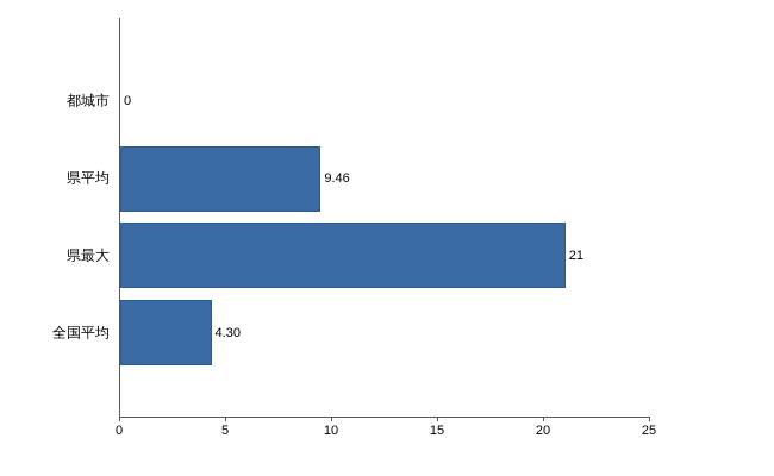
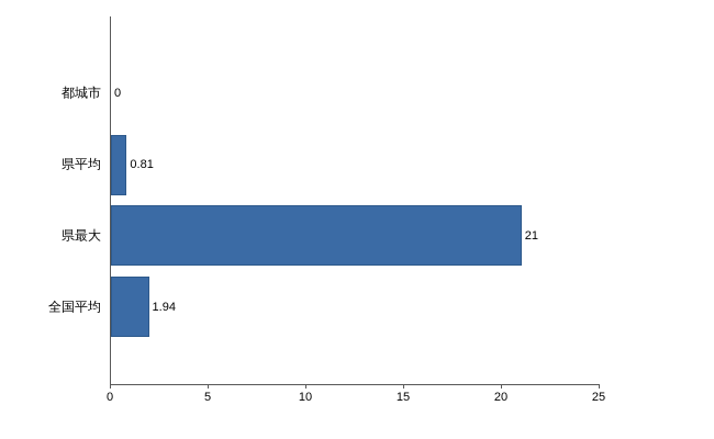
県平均: 9.46 -> 0.81
全国平均: 4.30 -> 1.94
